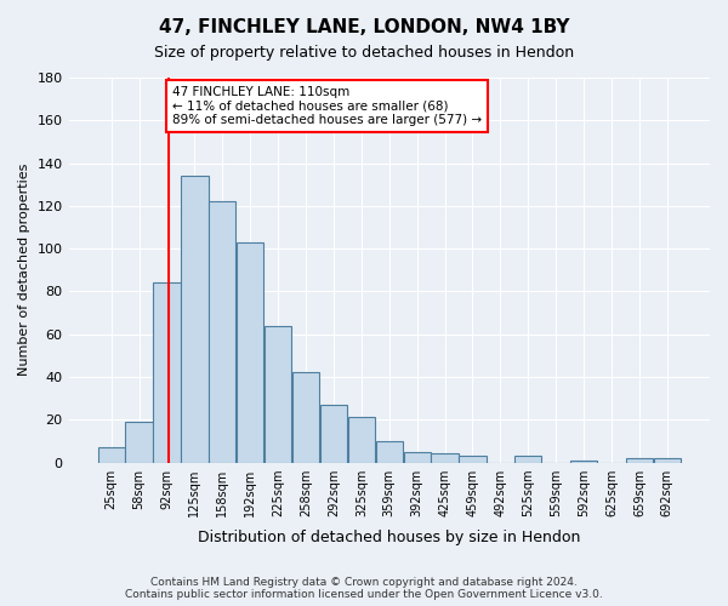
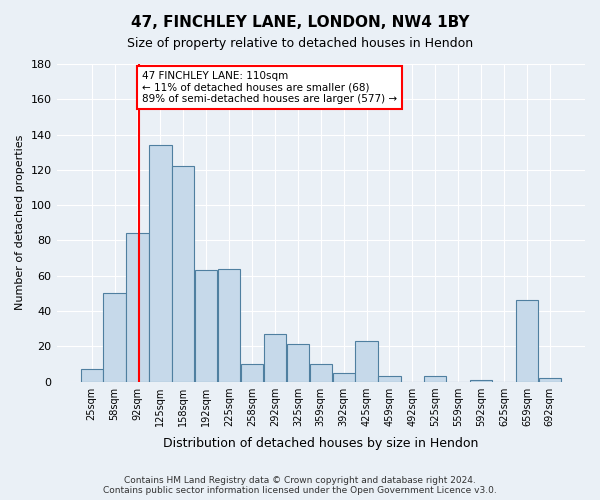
58sqm: 19 -> 50
192sqm: 103 -> 63
258sqm: 42 -> 10
425sqm: 4 -> 23
659sqm: 2 -> 46
